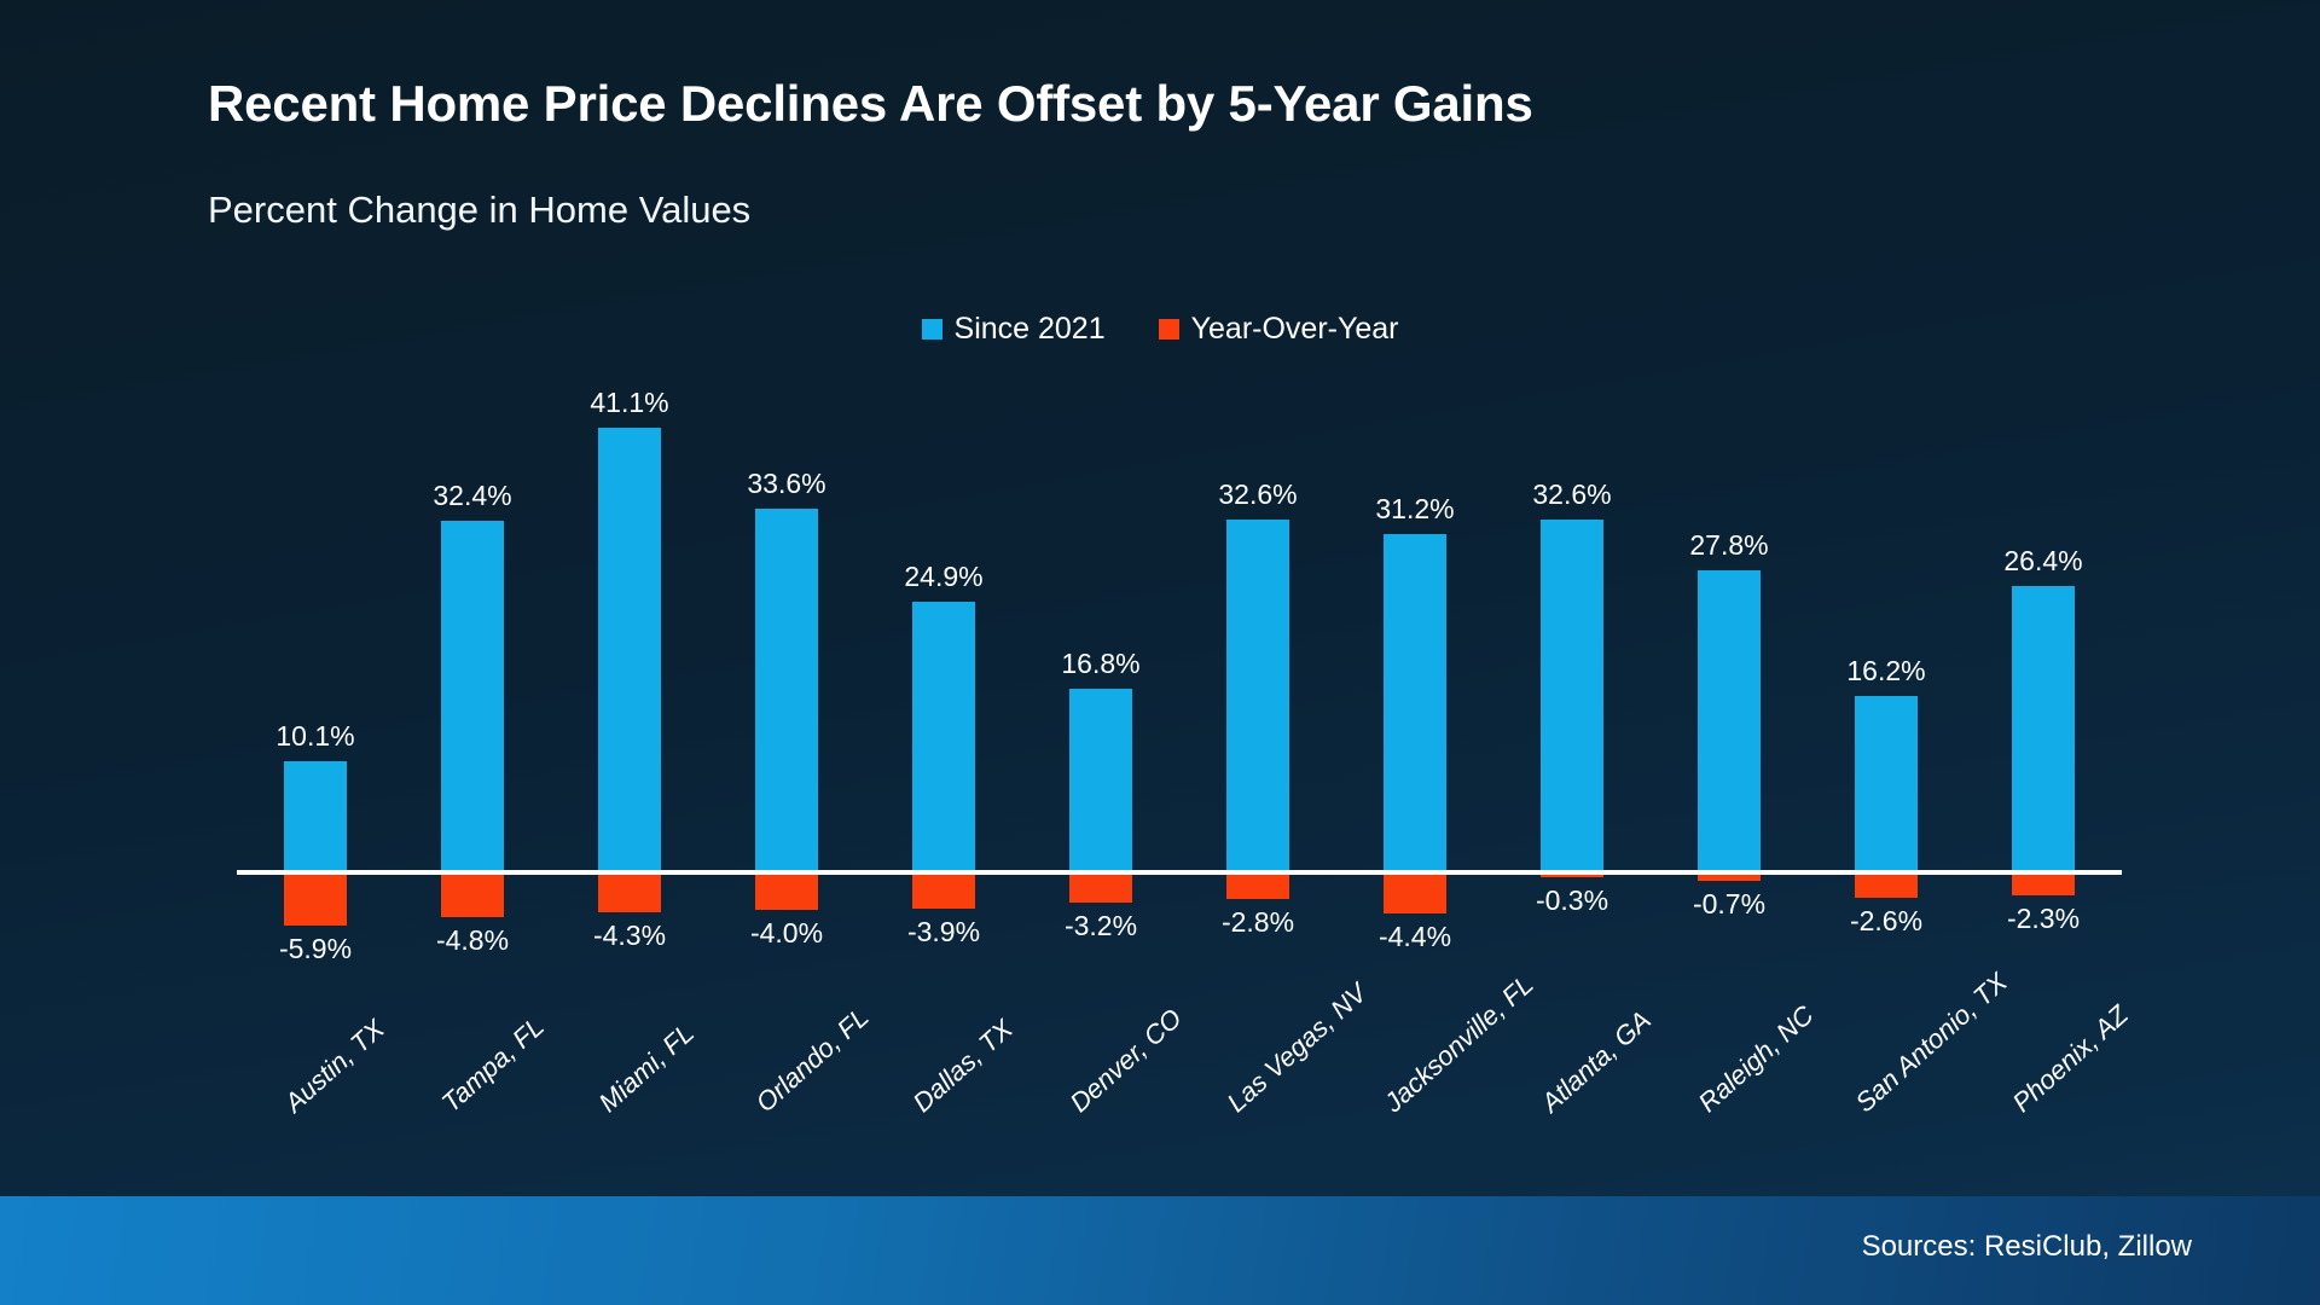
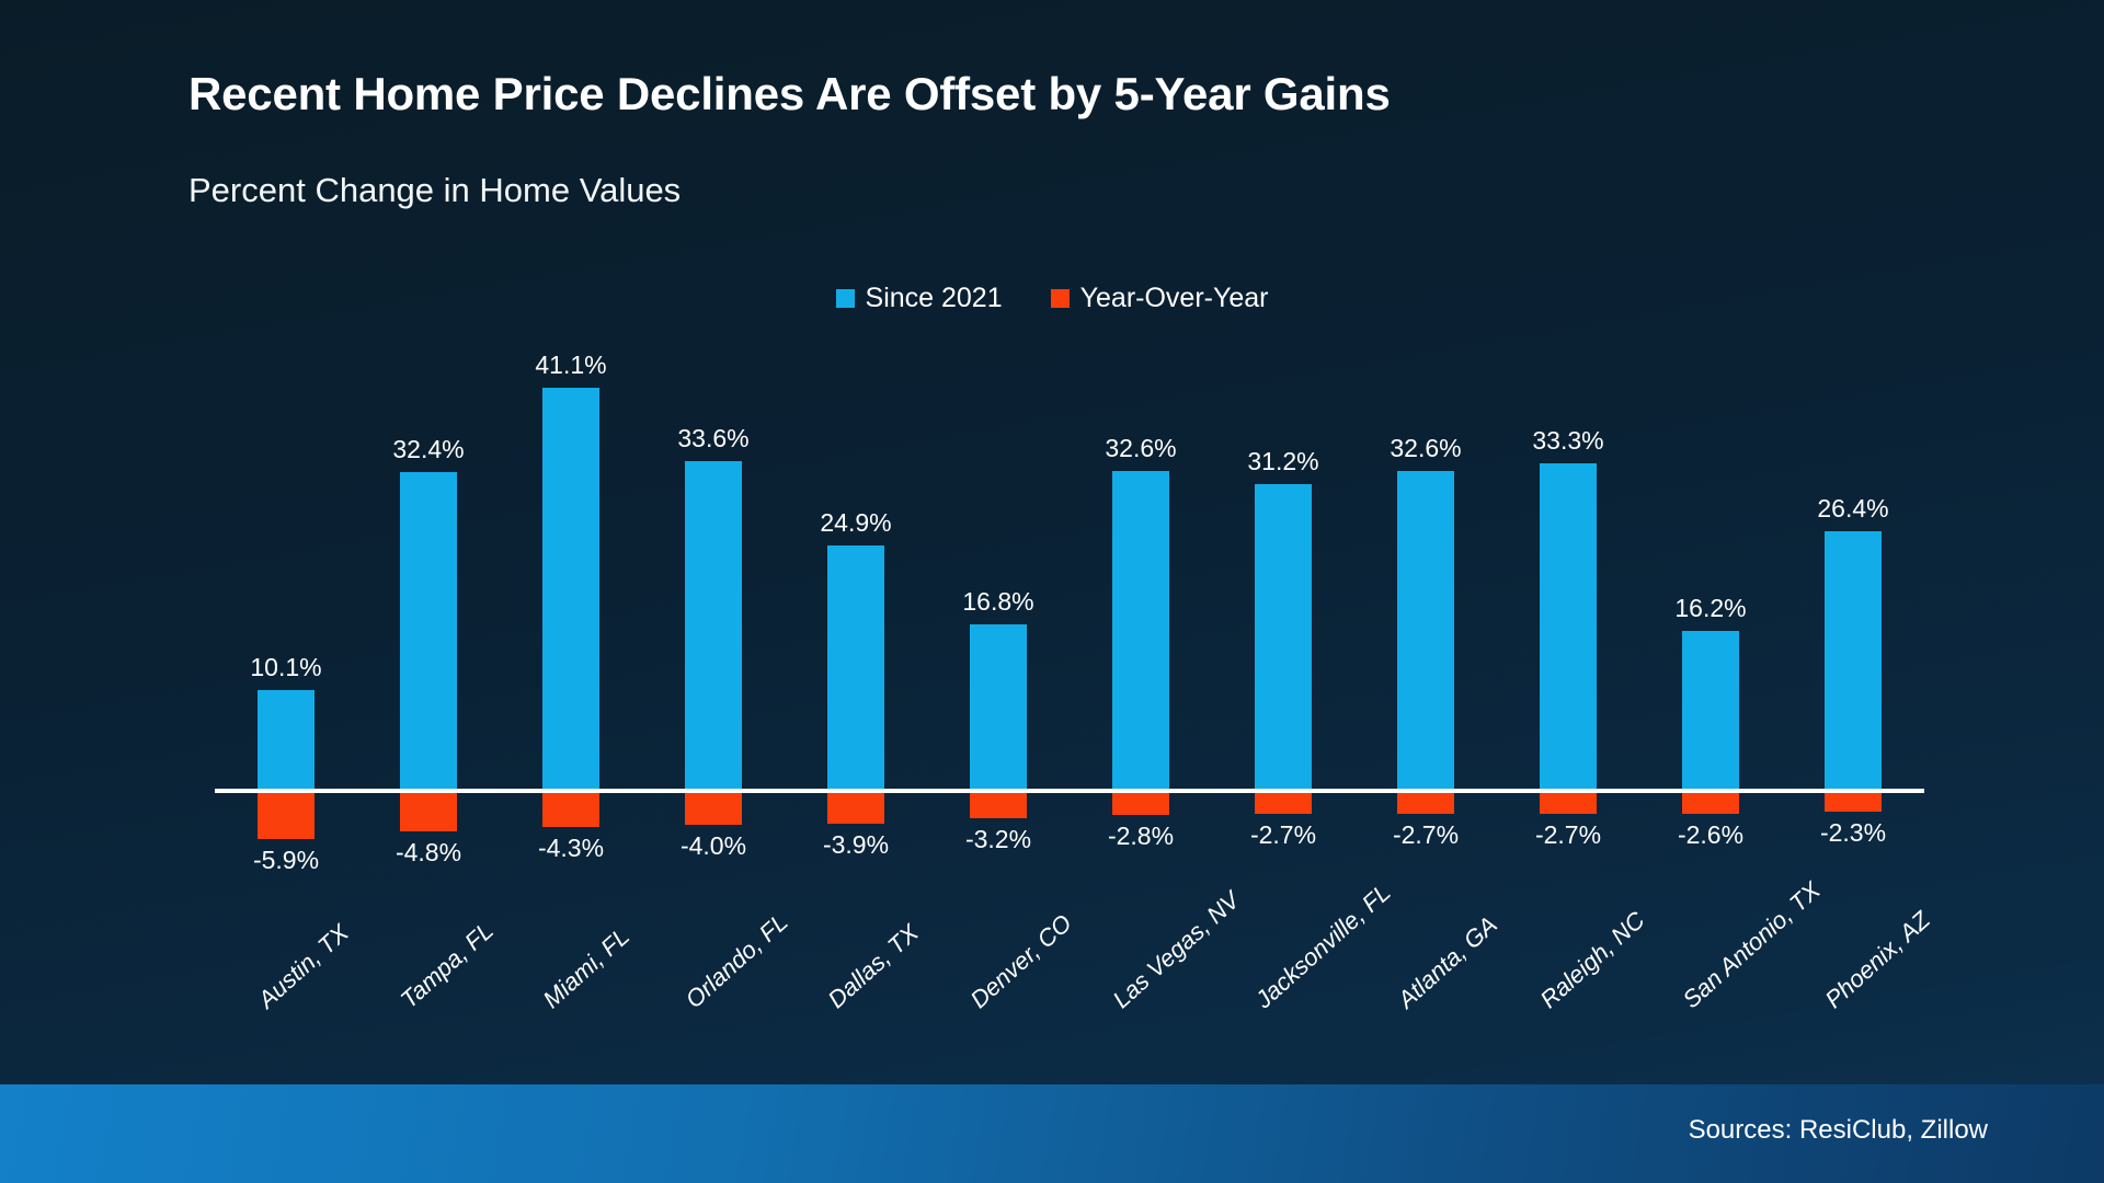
Year-Over-Year/Jacksonville, FL: -4.4% -> -2.7%
Year-Over-Year/Atlanta, GA: -0.3% -> -2.7%
Since 2021/Raleigh, NC: 27.8% -> 33.3%
Year-Over-Year/Raleigh, NC: -0.7% -> -2.7%
